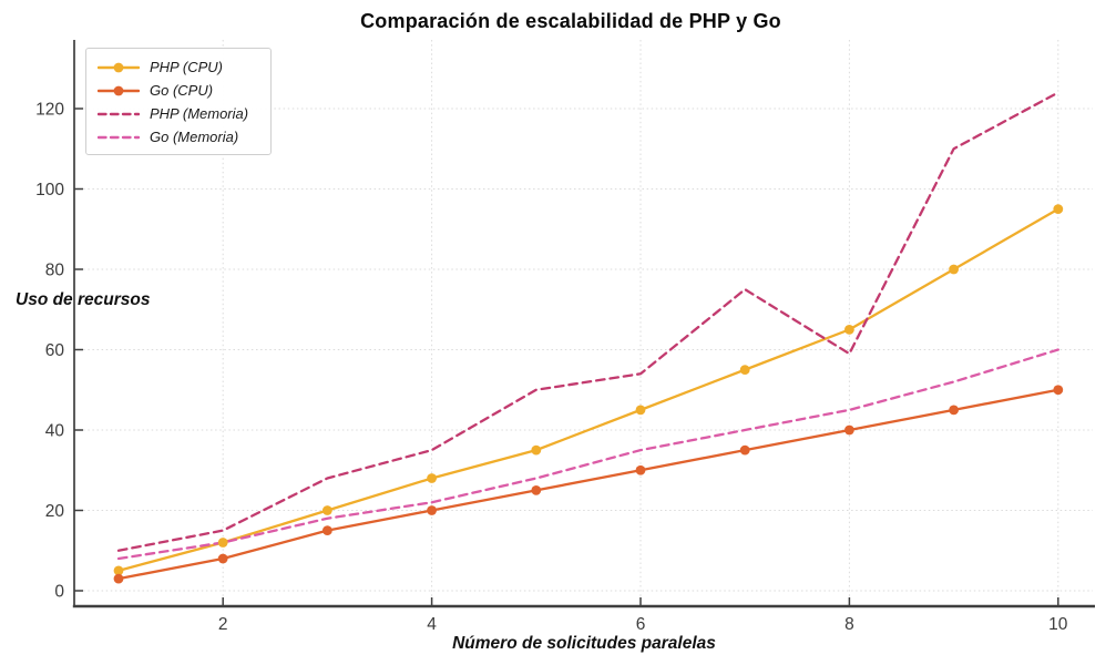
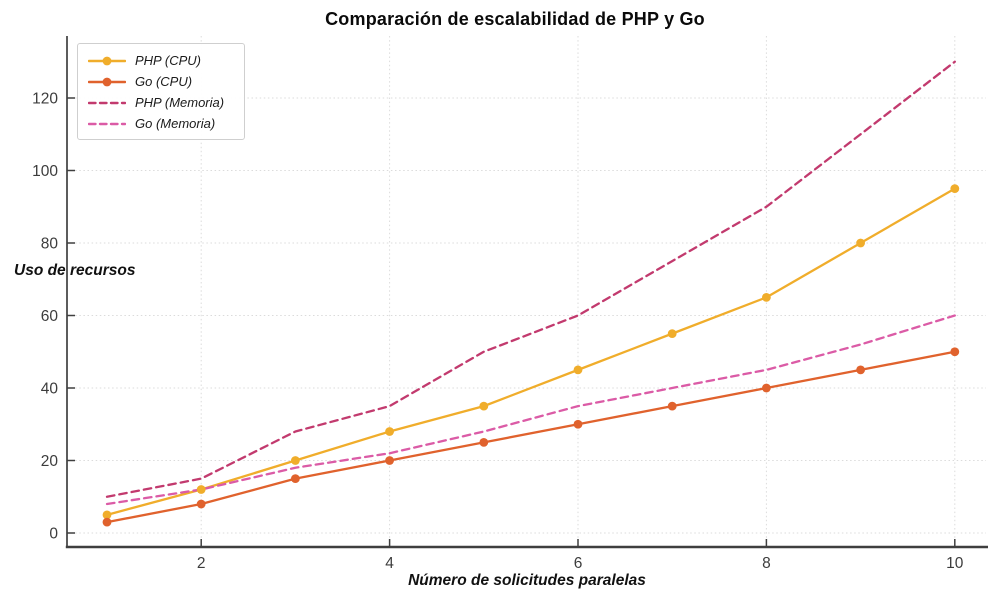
PHP (Memoria)/6: 54 -> 60
PHP (Memoria)/8: 59 -> 90
PHP (Memoria)/10: 124 -> 130
